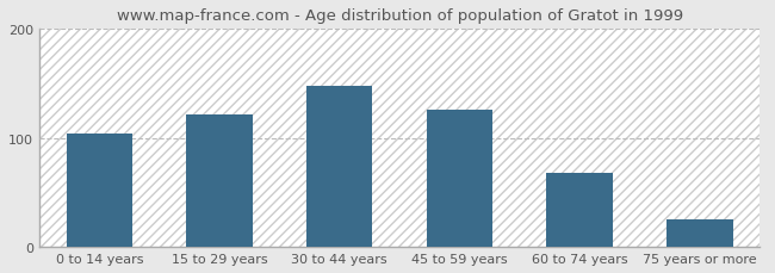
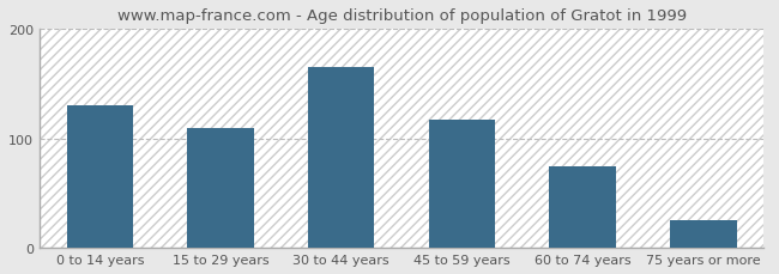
0 to 14 years: 104 -> 130
15 to 29 years: 122 -> 110
30 to 44 years: 148 -> 165
45 to 59 years: 126 -> 117
60 to 74 years: 68 -> 75
